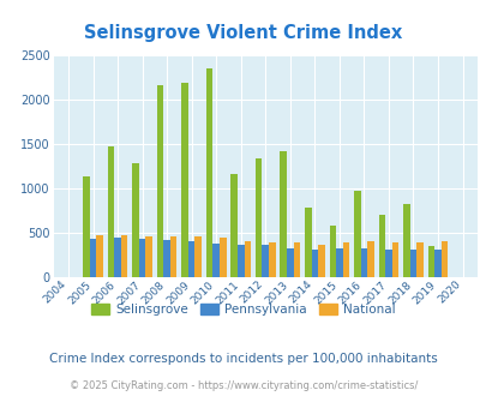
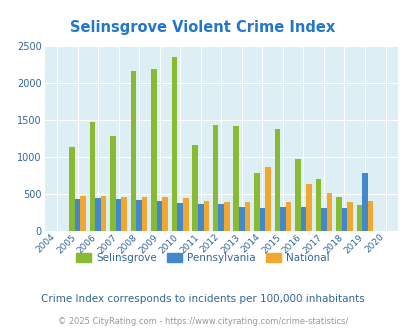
Selinsgrove/2012: 1340 -> 1440
National/2014: 370 -> 860
Selinsgrove/2015: 580 -> 1380
National/2016: 410 -> 640
National/2017: 390 -> 520
Selinsgrove/2018: 820 -> 460
Pennsylvania/2019: 300 -> 780
